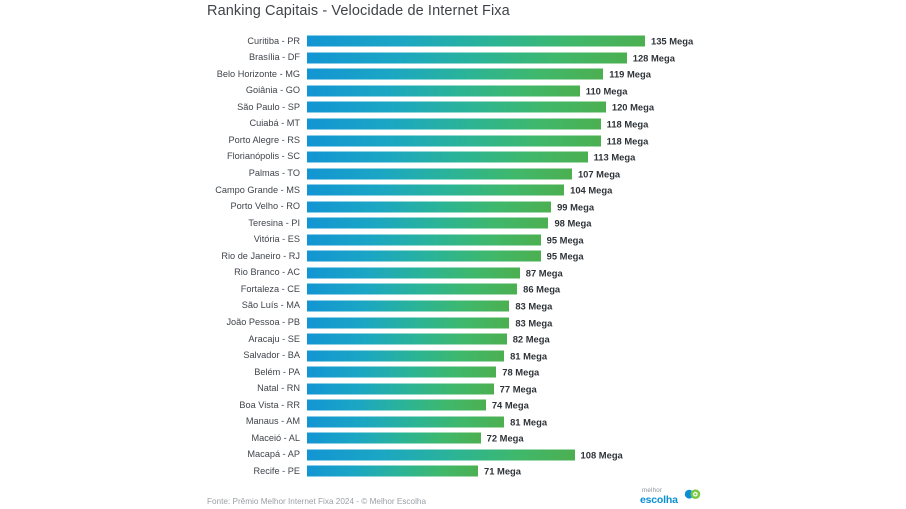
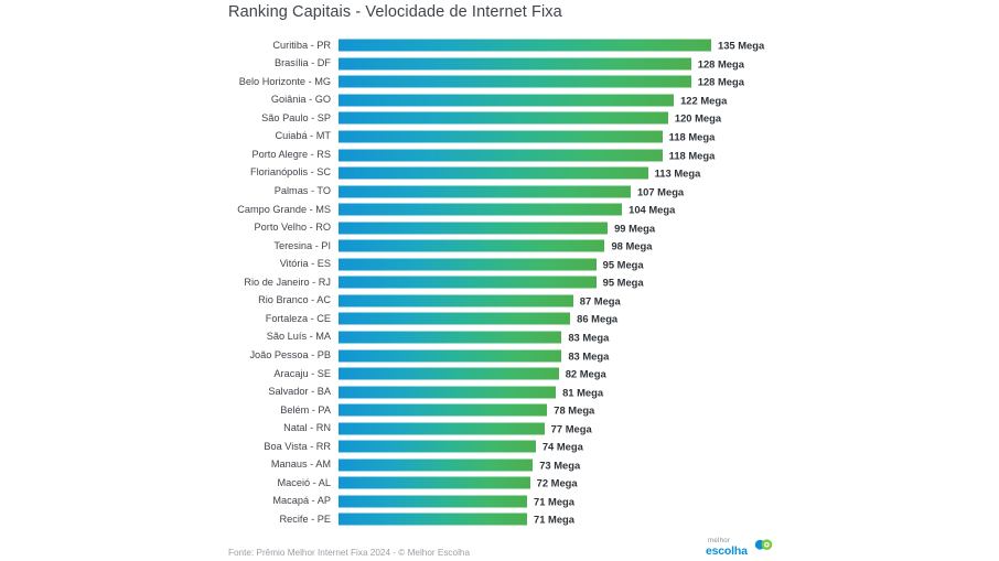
Belo Horizonte - MG: 119 -> 128
Goiânia - GO: 110 -> 122
Manaus - AM: 81 -> 73
Macapá - AP: 108 -> 71
